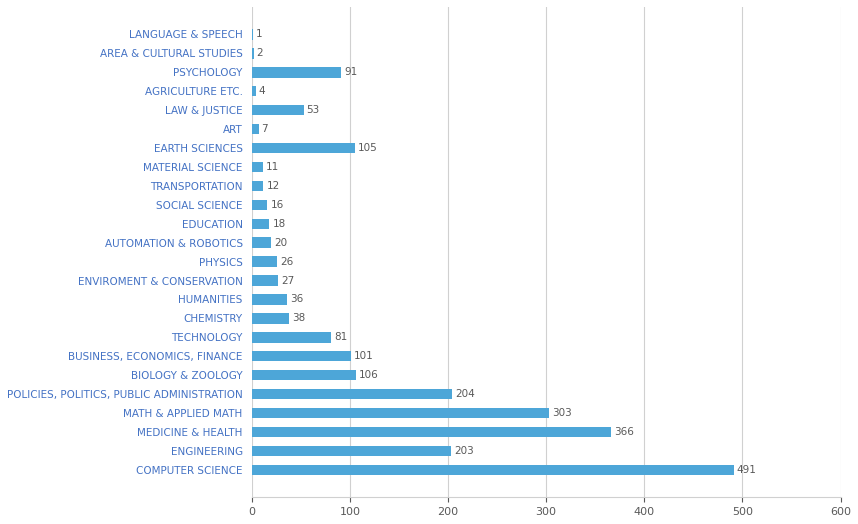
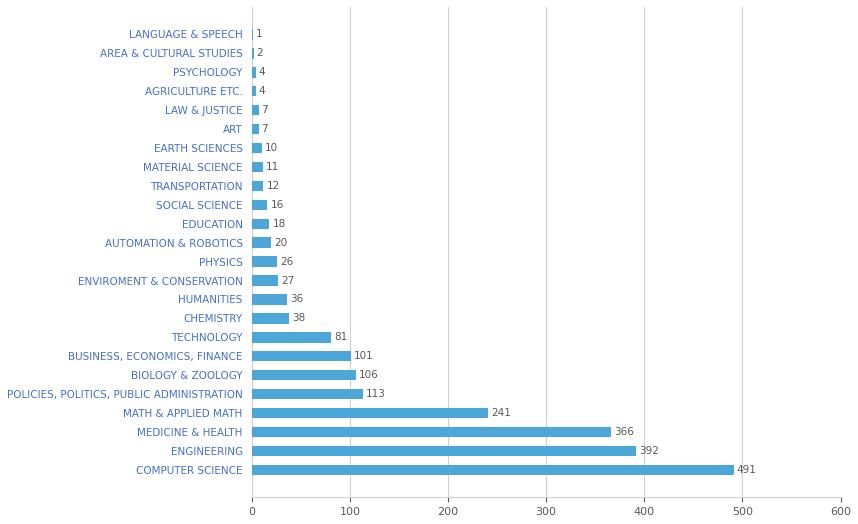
PSYCHOLOGY: 91 -> 4
LAW & JUSTICE: 53 -> 7
EARTH SCIENCES: 105 -> 10
POLICIES, POLITICS, PUBLIC ADMINISTRATION: 204 -> 113
MATH & APPLIED MATH: 303 -> 241
ENGINEERING: 203 -> 392
